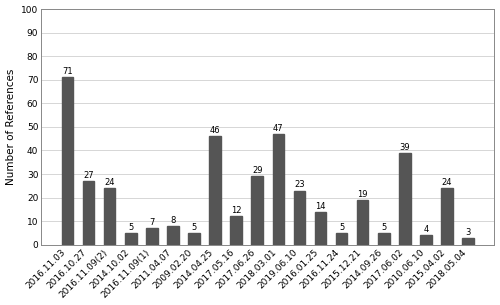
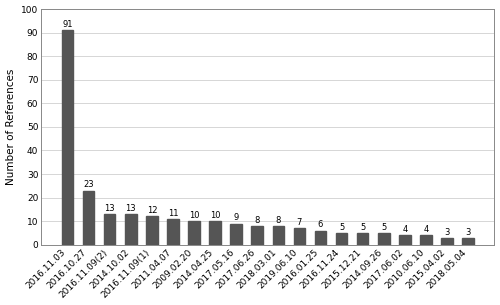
2016.11.03: 71 -> 91
2016.10.27: 27 -> 23
2016.11.09(2): 24 -> 13
2014.10.02: 5 -> 13
2016.11.09(1): 7 -> 12
2011.04.07: 8 -> 11
2009.02.20: 5 -> 10
2014.04.25: 46 -> 10
2017.05.16: 12 -> 9
2017.06.26: 29 -> 8
2018.03.01: 47 -> 8
2019.06.10: 23 -> 7
2016.01.25: 14 -> 6
2015.12.21: 19 -> 5
2017.06.02: 39 -> 4
2015.04.02: 24 -> 3
